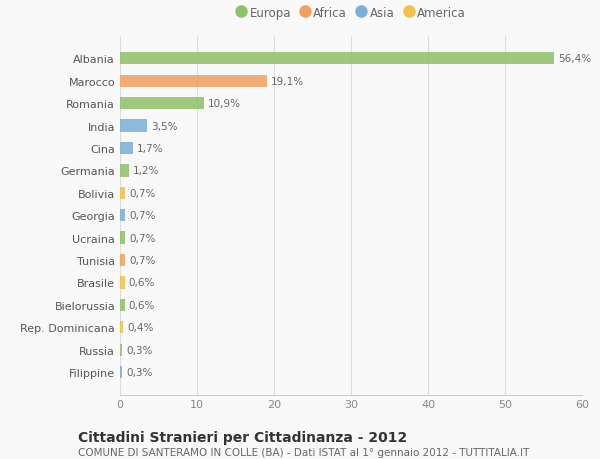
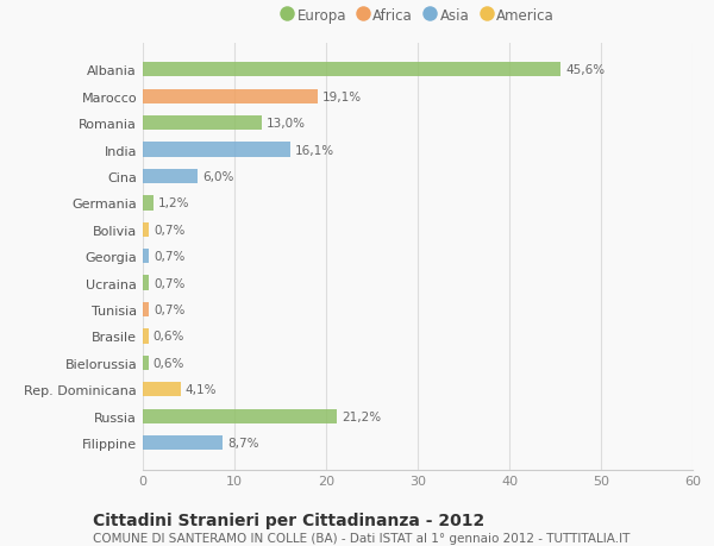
Albania: 56,4% -> 45,6%
Romania: 10,9% -> 13,0%
India: 3,5% -> 16,1%
Cina: 1,7% -> 6,0%
Rep. Dominicana: 0,4% -> 4,1%
Russia: 0,3% -> 21,2%
Filippine: 0,3% -> 8,7%
